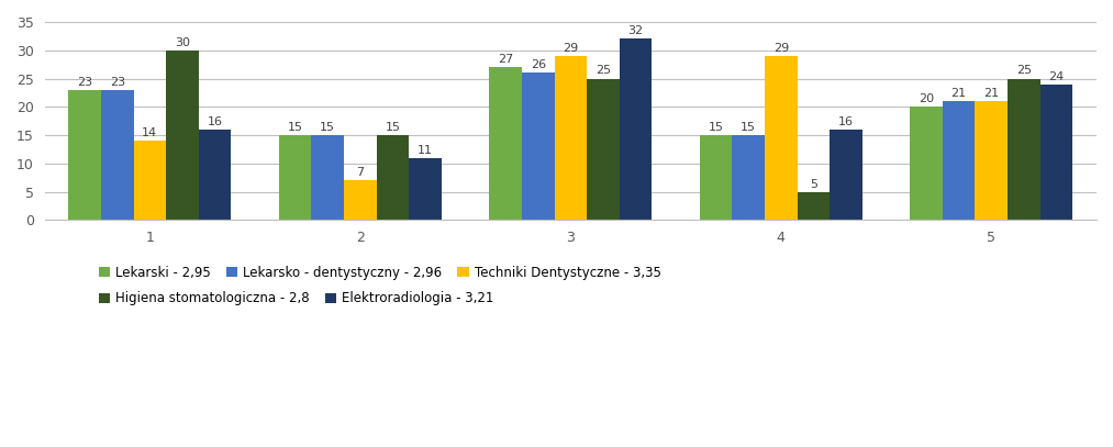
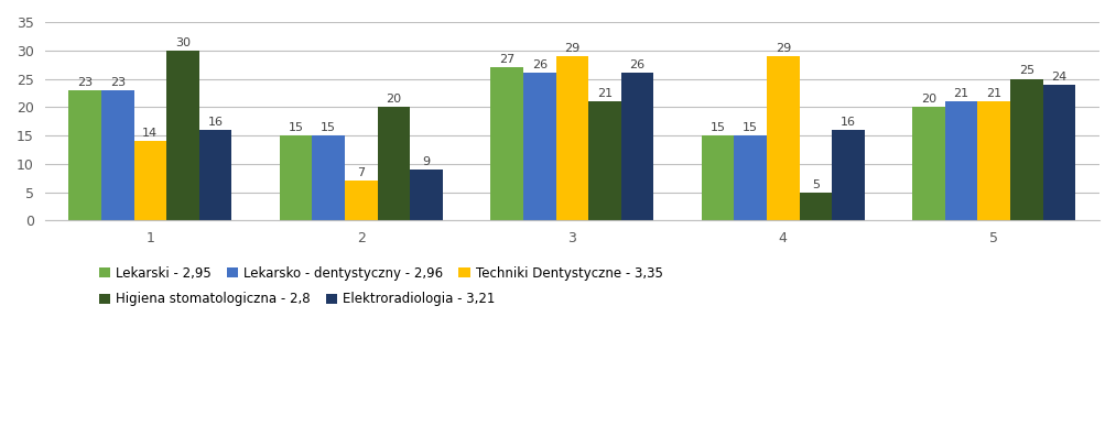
Higiena stomatologiczna - 2,8/2: 15 -> 20
Elektroradiologia - 3,21/2: 11 -> 9
Higiena stomatologiczna - 2,8/3: 25 -> 21
Elektroradiologia - 3,21/3: 32 -> 26
